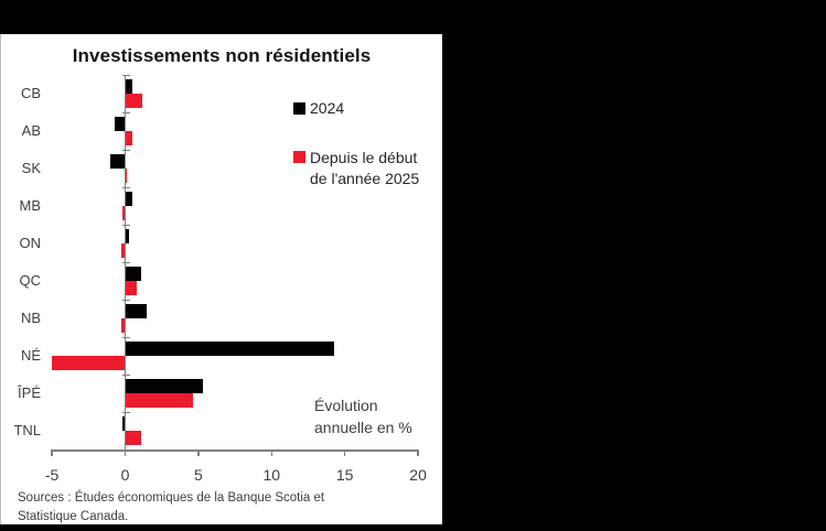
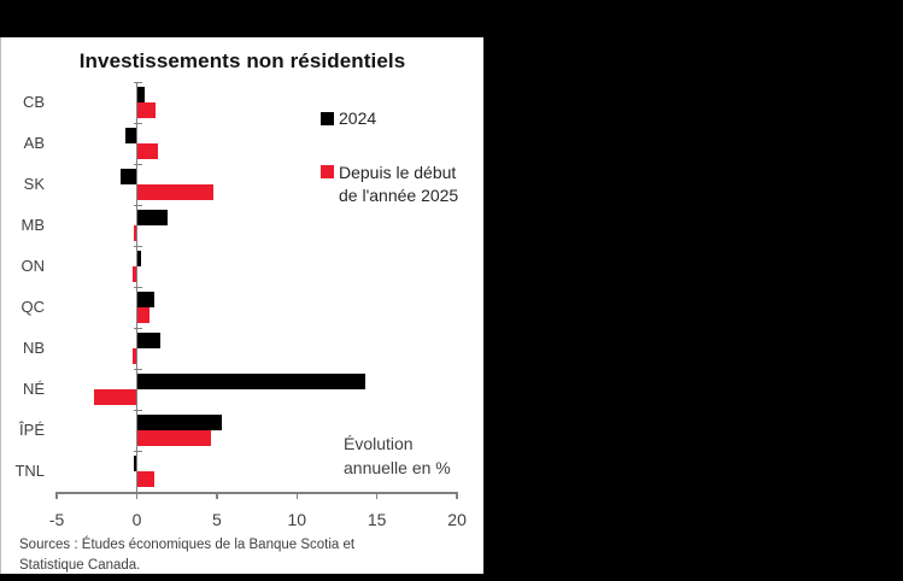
Depuis le début de l'année 2025/AB: 0.5 -> 1.3
Depuis le début de l'année 2025/SK: 0.1 -> 4.8
2024/MB: 0.5 -> 1.9
Depuis le début de l'année 2025/NÉ: -5.0 -> -2.7
